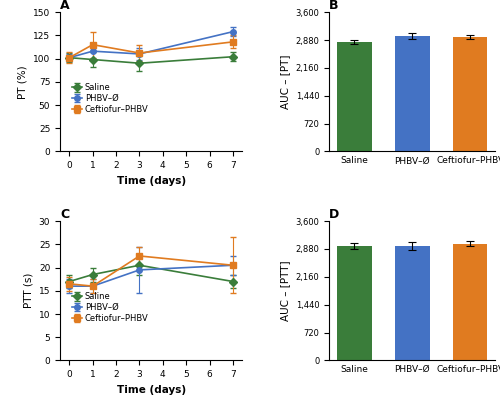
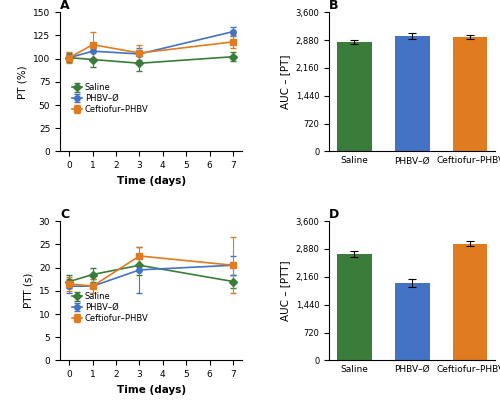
D/Saline: 2,960 -> 2,750
D/PHBV–Ø: 2,950 -> 2,000
